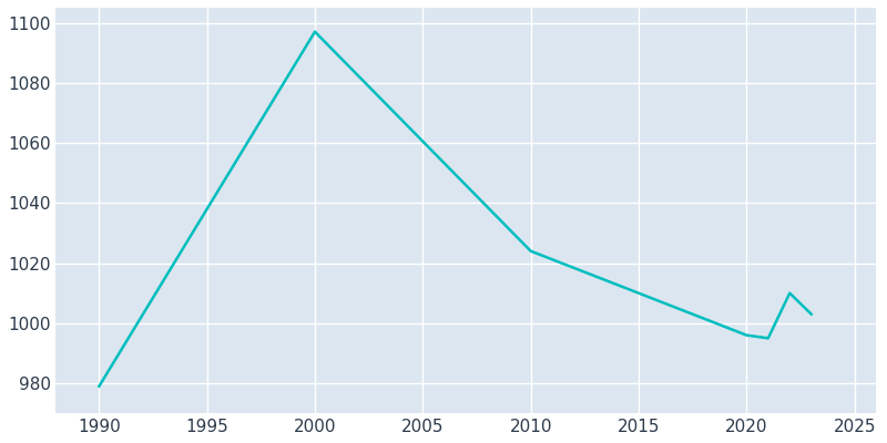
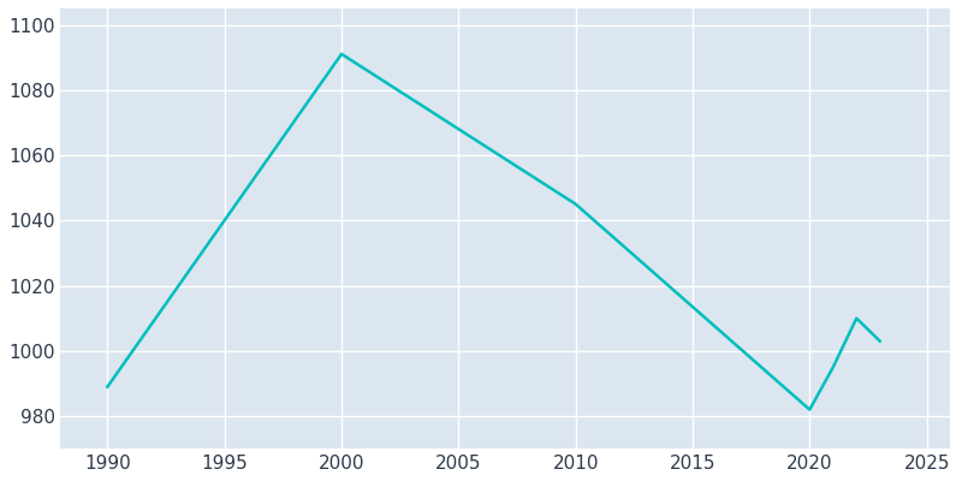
1990: 979 -> 989
2000: 1097 -> 1091
2010: 1024 -> 1045
2020: 996 -> 982
